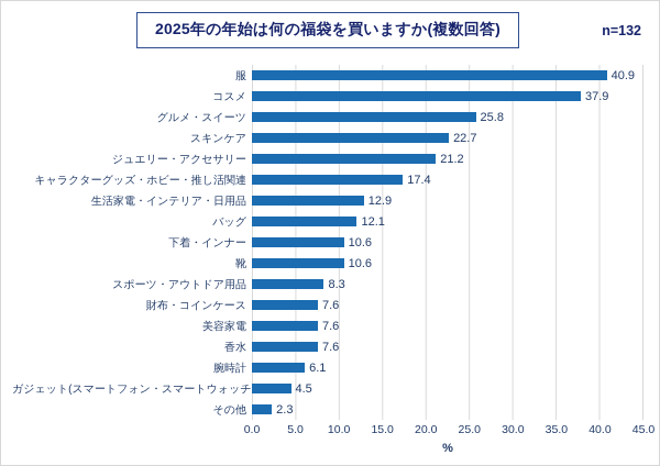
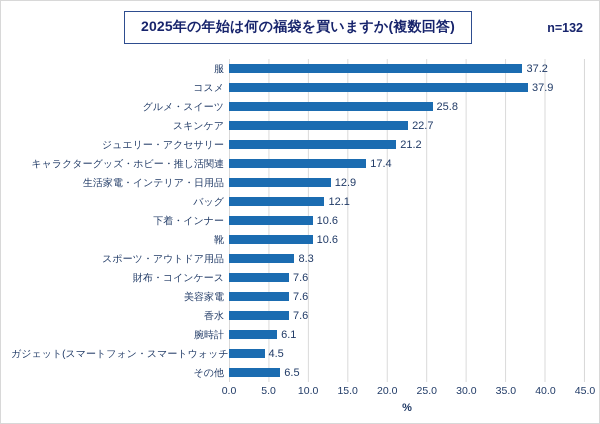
服: 40.9 -> 37.2
その他: 2.3 -> 6.5
